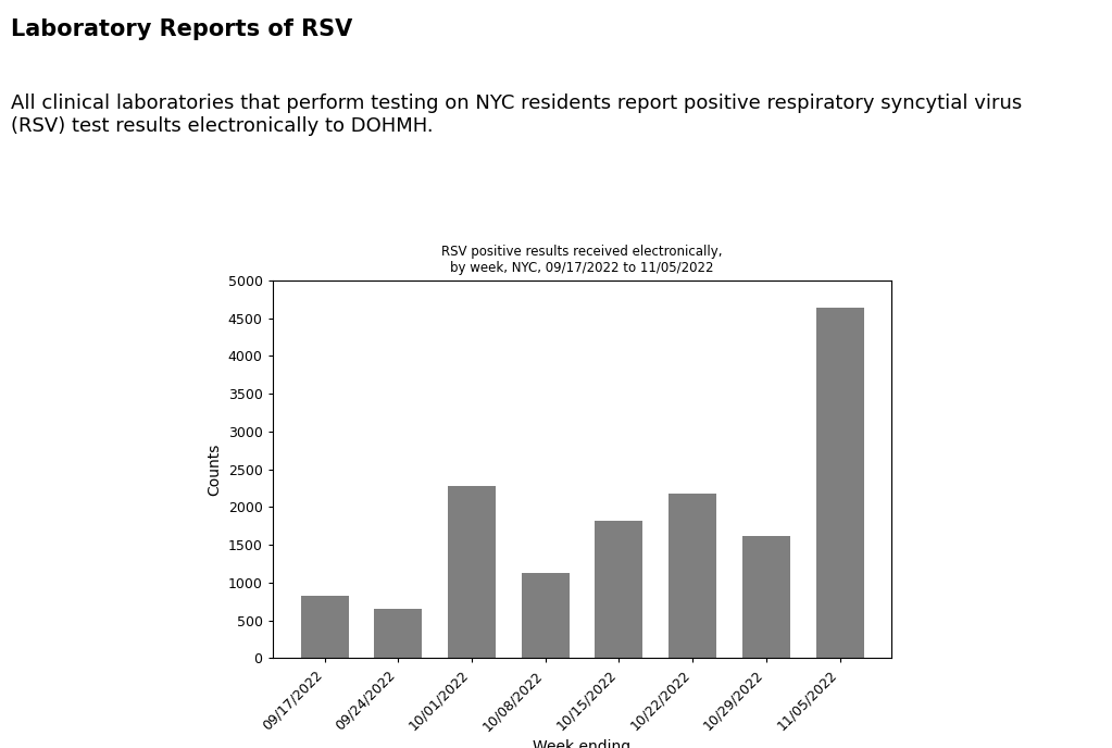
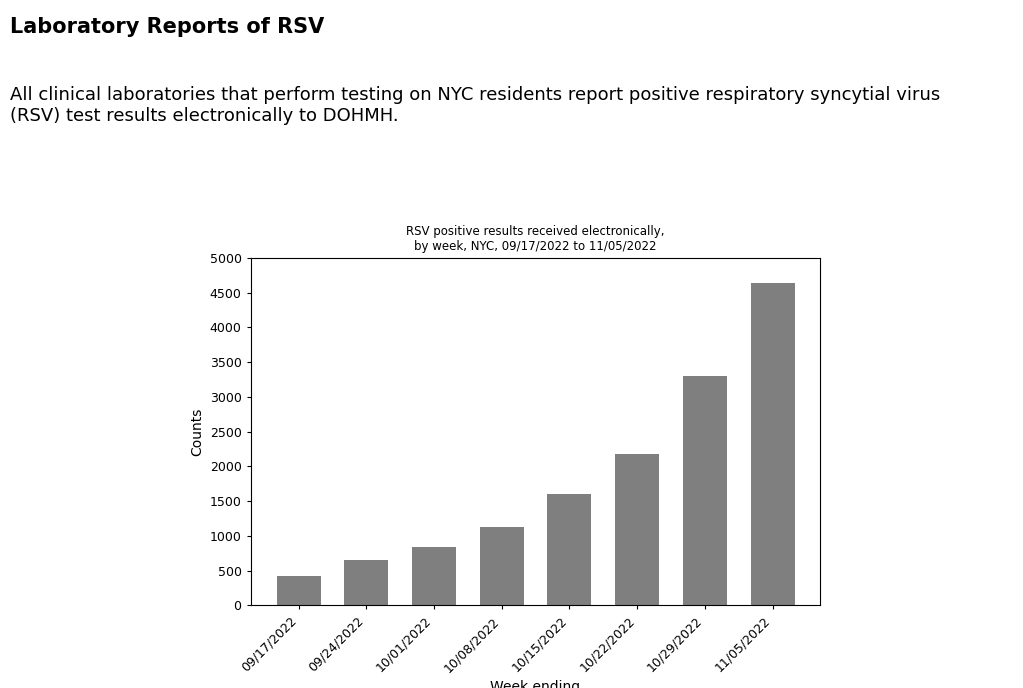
09/17/2022: 820 -> 420
10/01/2022: 2280 -> 840
10/15/2022: 1820 -> 1600
10/29/2022: 1620 -> 3300
